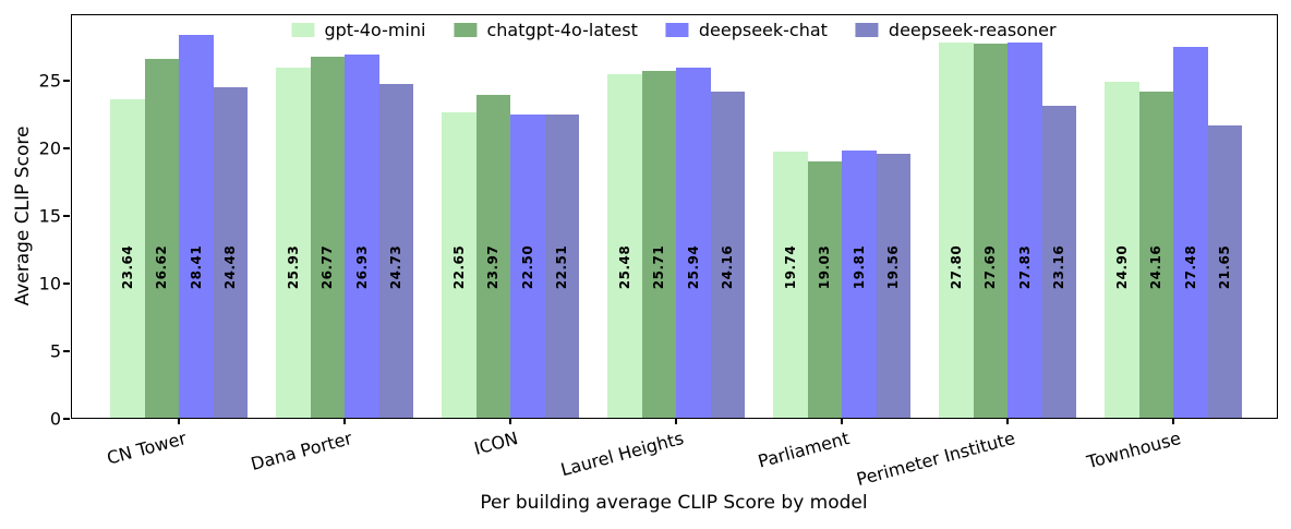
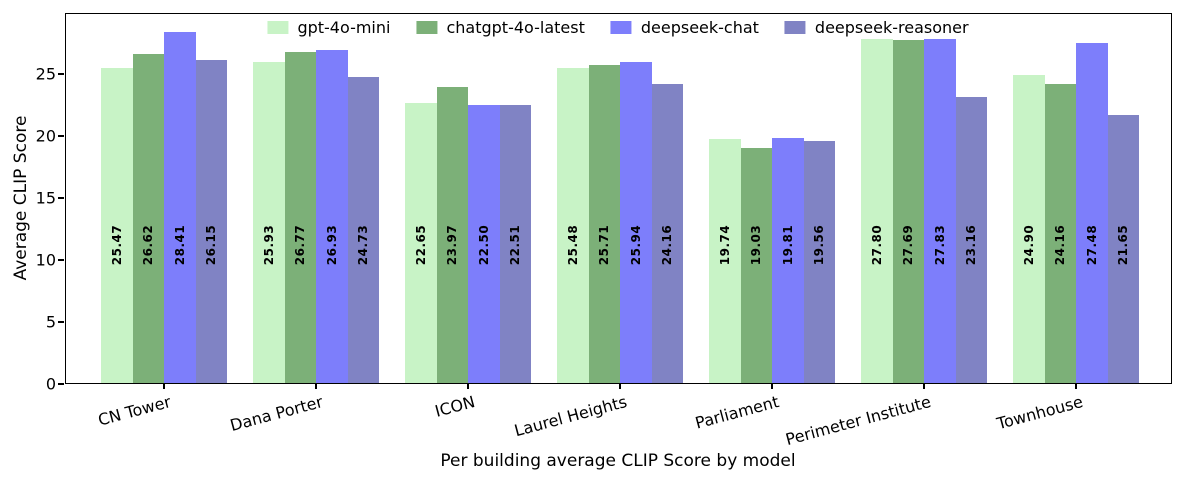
gpt-4o-mini/CN Tower: 23.64 -> 25.47
deepseek-reasoner/CN Tower: 24.48 -> 26.15
